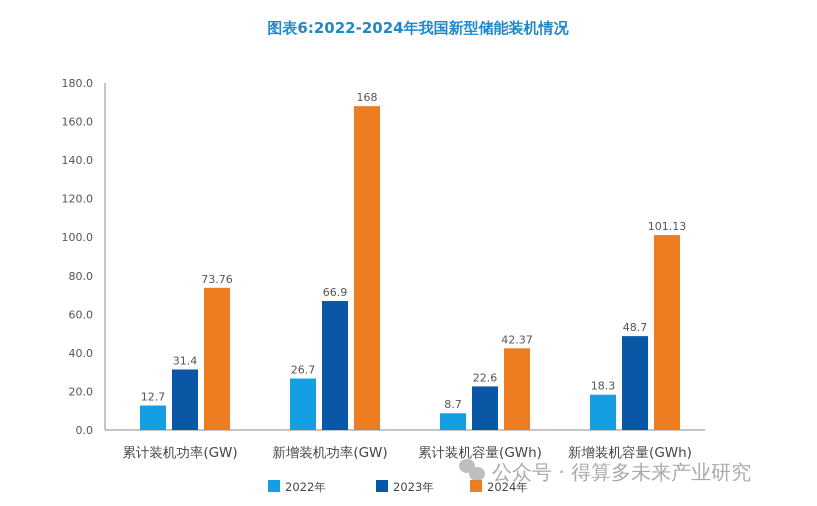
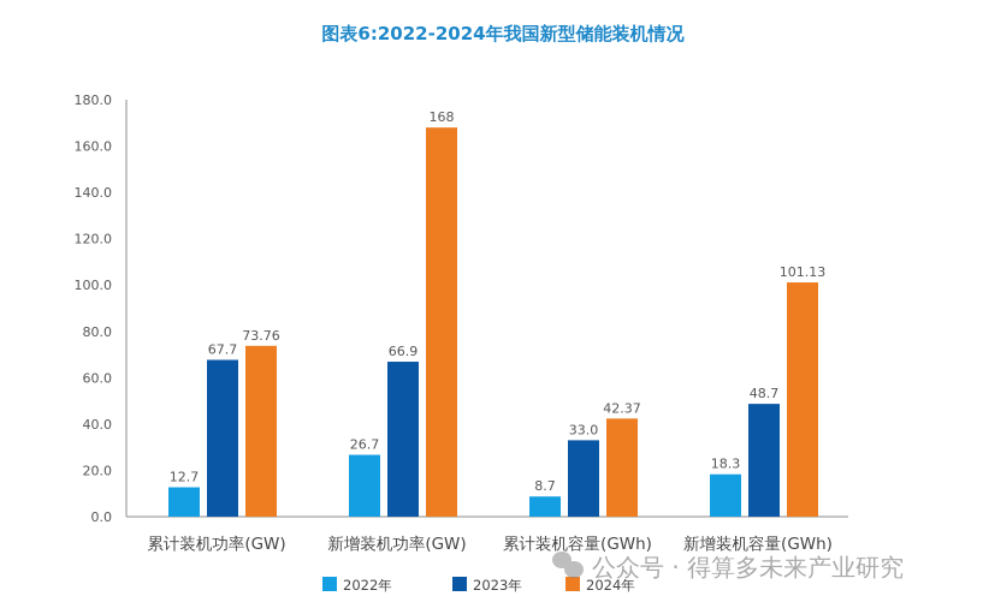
2023年/累计装机功率(GW): 31.4 -> 67.7
2023年/累计装机容量(GWh): 22.6 -> 33.0
